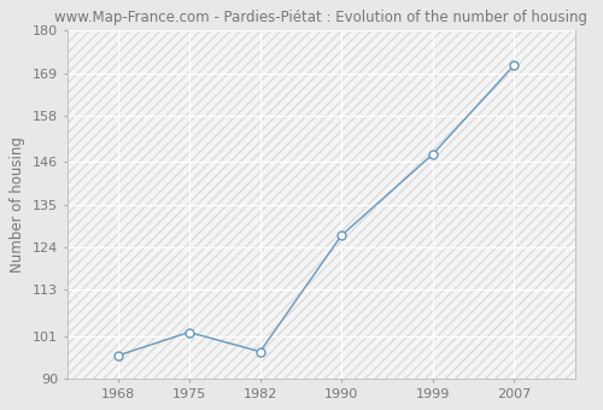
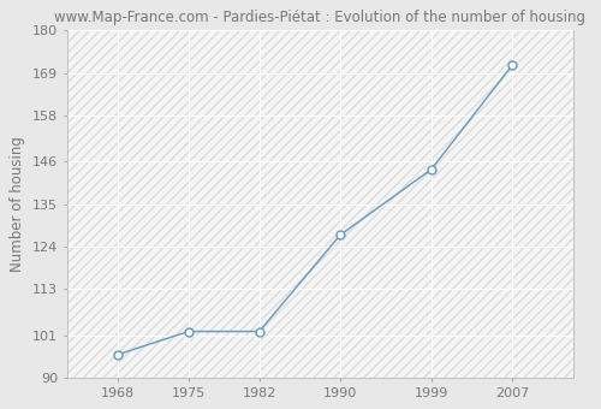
1982: 97 -> 102
1999: 148 -> 144
